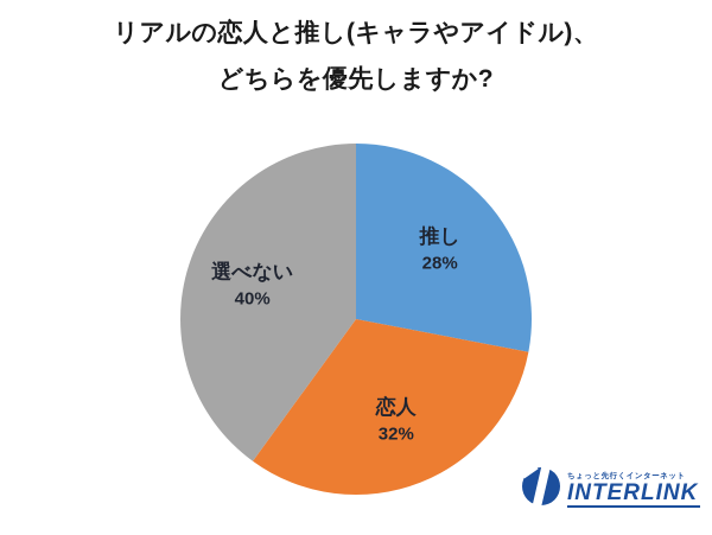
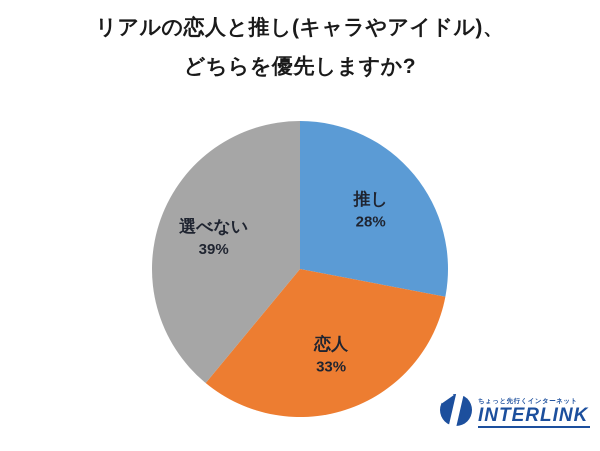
恋人: 32% -> 33%
選べない: 40% -> 39%
